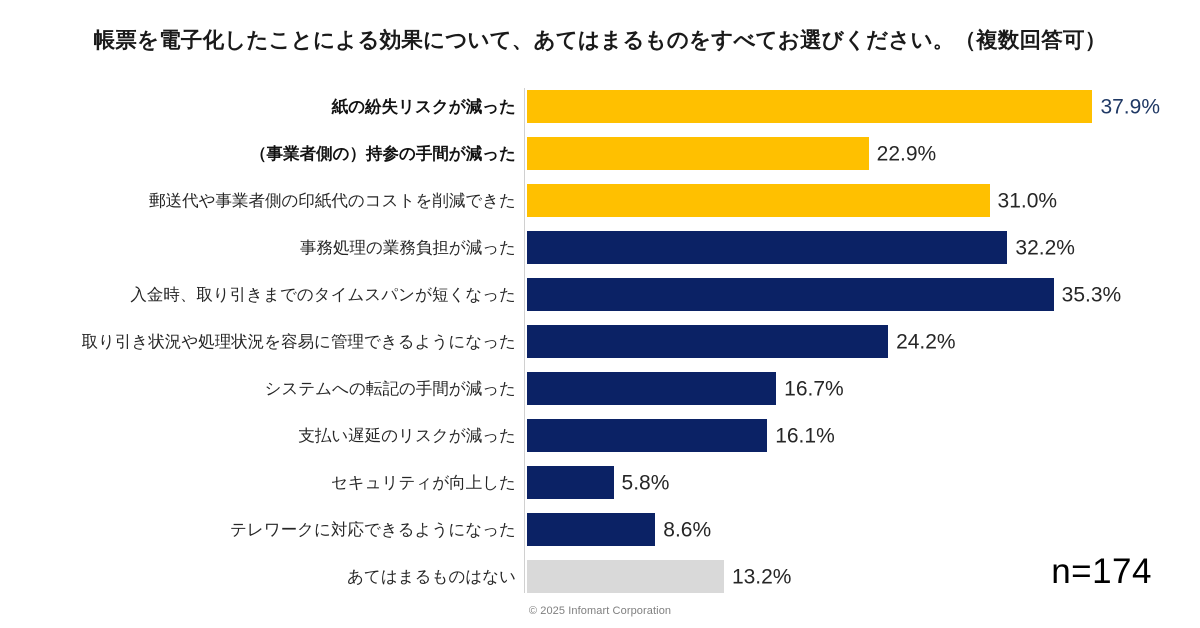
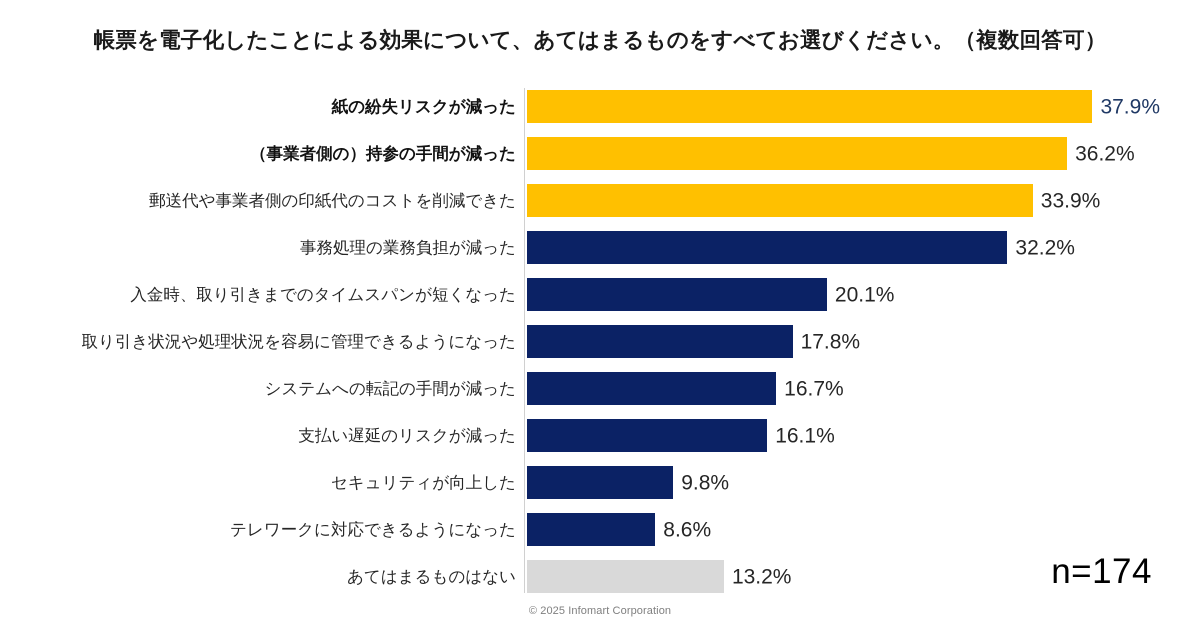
（事業者側の）持参の手間が減った: 22.9% -> 36.2%
郵送代や事業者側の印紙代のコストを削減できた: 31.0% -> 33.9%
入金時、取り引きまでのタイムスパンが短くなった: 35.3% -> 20.1%
取り引き状況や処理状況を容易に管理できるようになった: 24.2% -> 17.8%
セキュリティが向上した: 5.8% -> 9.8%
